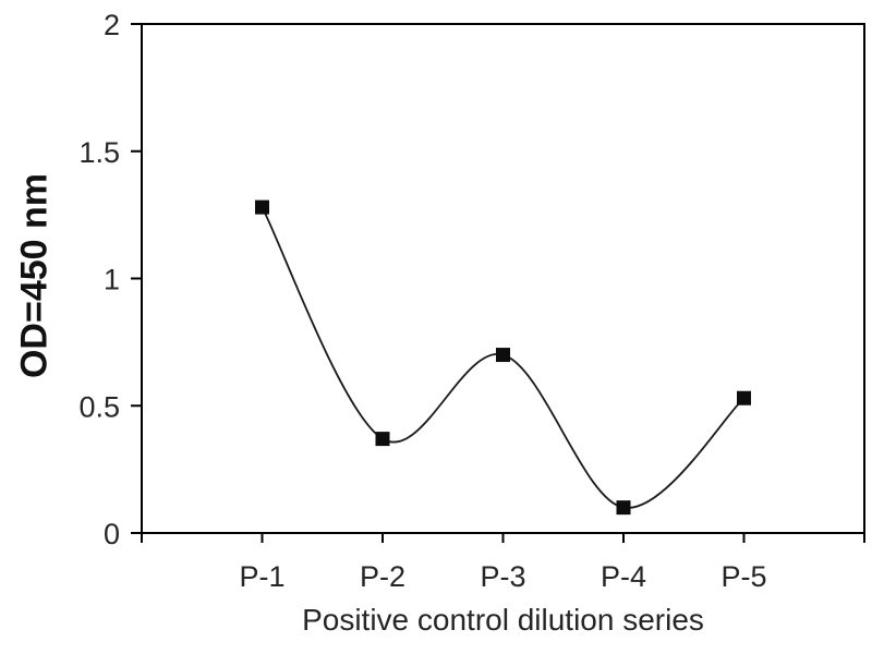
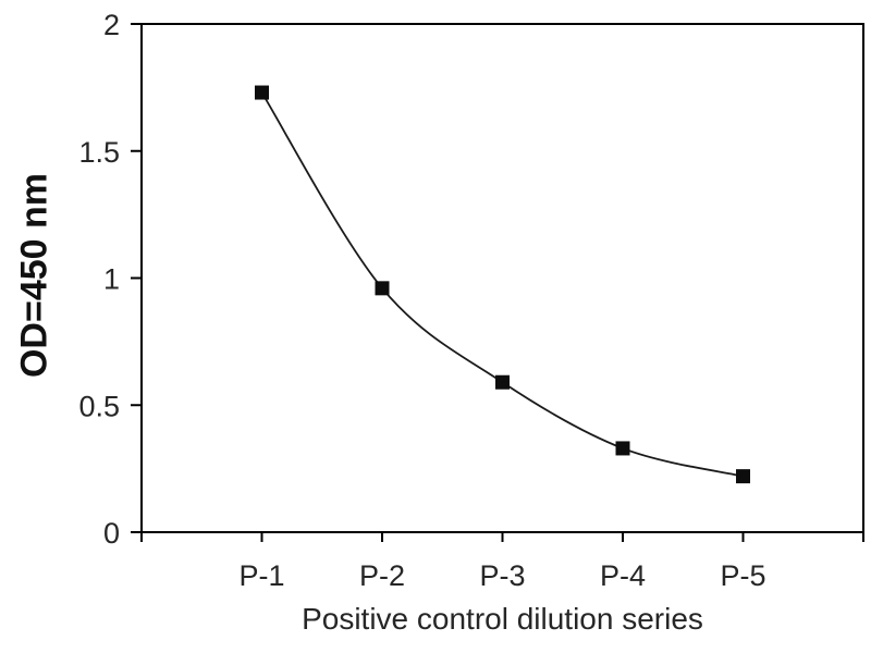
P-1: 1.28 -> 1.73
P-2: 0.37 -> 0.96
P-3: 0.70 -> 0.59
P-4: 0.10 -> 0.33
P-5: 0.53 -> 0.22
